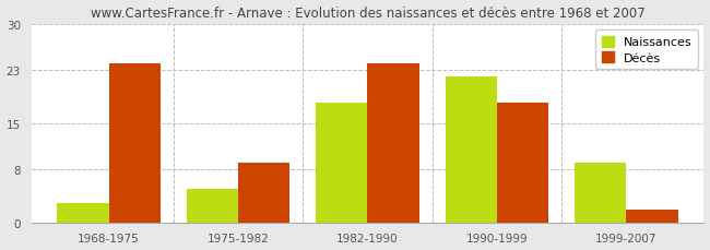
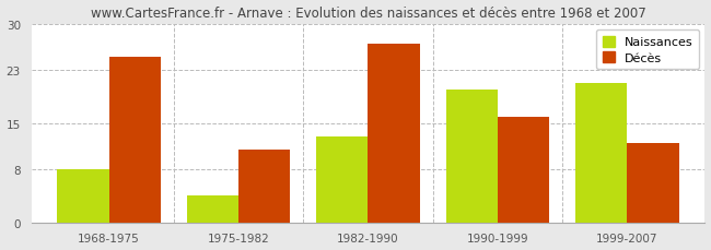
Naissances/1968-1975: 3 -> 8
Décès/1968-1975: 24 -> 25
Naissances/1975-1982: 5 -> 4
Décès/1975-1982: 9 -> 11
Naissances/1982-1990: 18 -> 13
Décès/1982-1990: 24 -> 27
Naissances/1990-1999: 22 -> 20
Décès/1990-1999: 18 -> 16
Naissances/1999-2007: 9 -> 21
Décès/1999-2007: 2 -> 12
